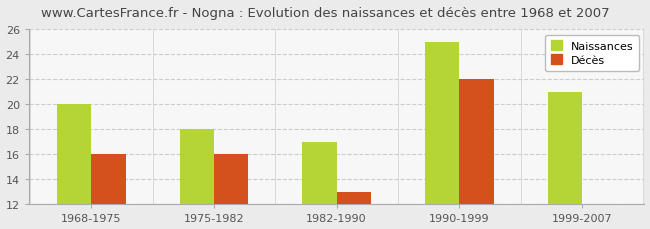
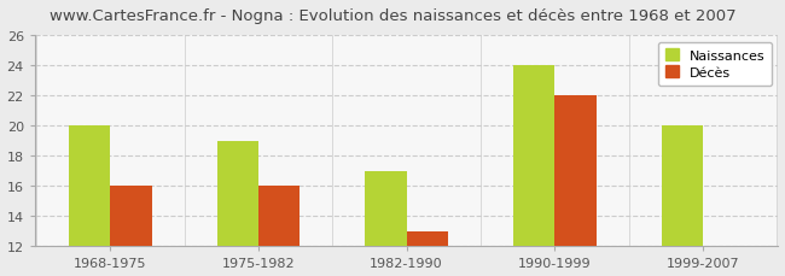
Naissances/1975-1982: 18 -> 19
Naissances/1990-1999: 25 -> 24
Naissances/1999-2007: 21 -> 20
